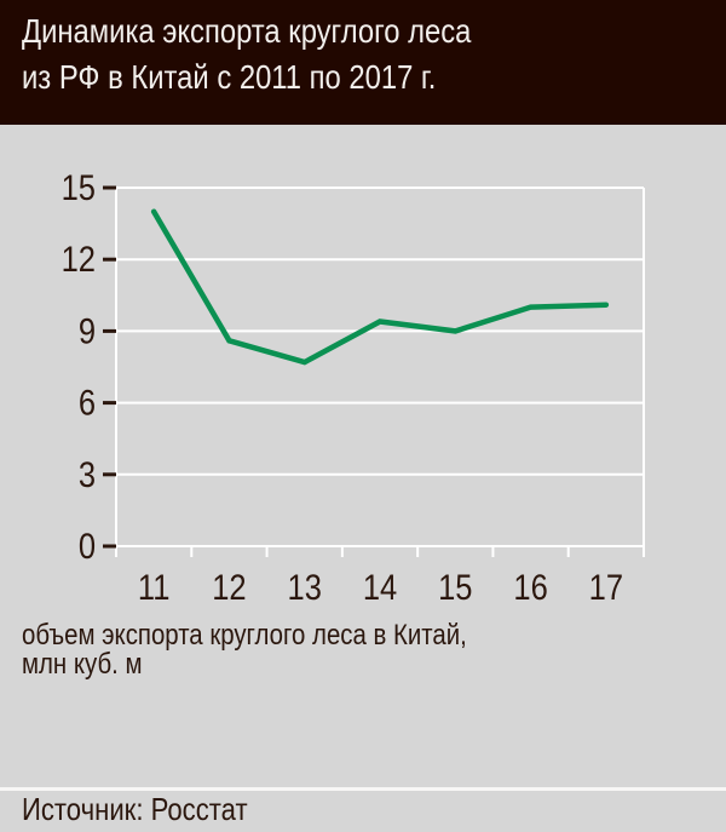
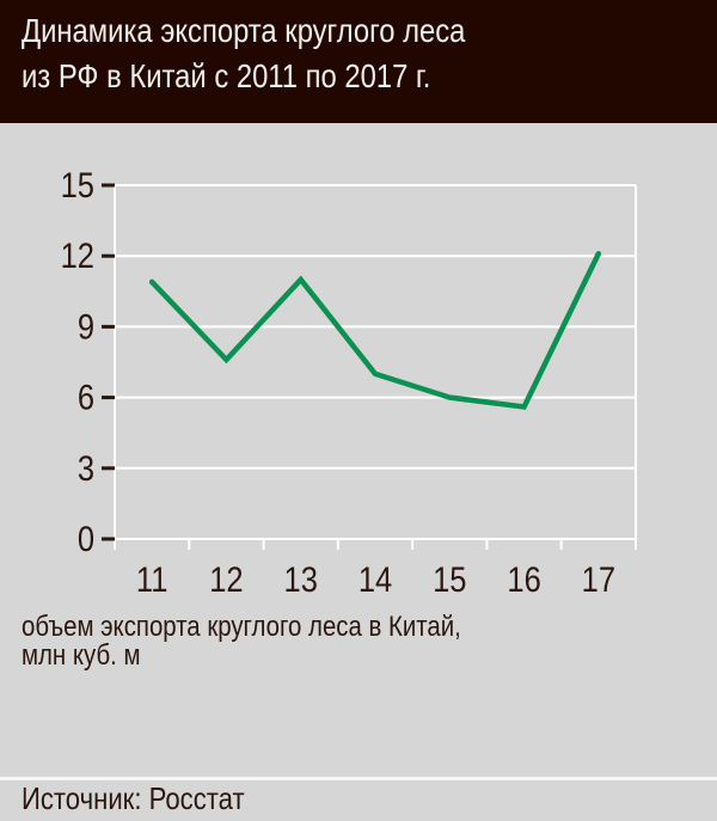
11: 14.0 -> 10.9
12: 8.6 -> 7.6
13: 7.7 -> 11.0
14: 9.4 -> 7.0
15: 9.0 -> 6.0
16: 10.0 -> 5.6
17: 10.1 -> 12.1
